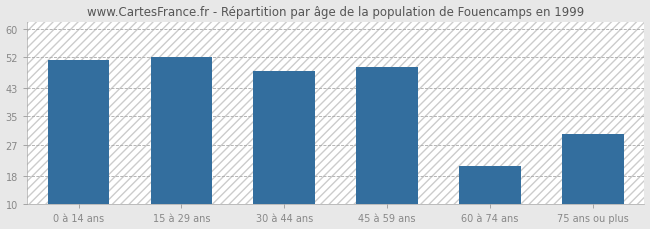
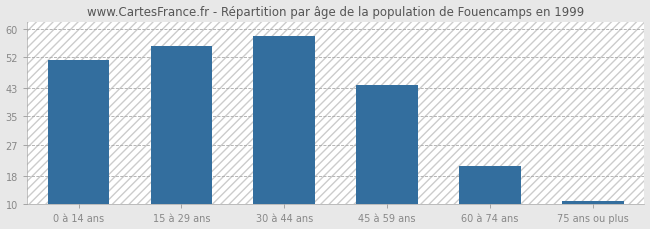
15 à 29 ans: 52 -> 55
30 à 44 ans: 48 -> 58
45 à 59 ans: 49 -> 44
75 ans ou plus: 30 -> 11
